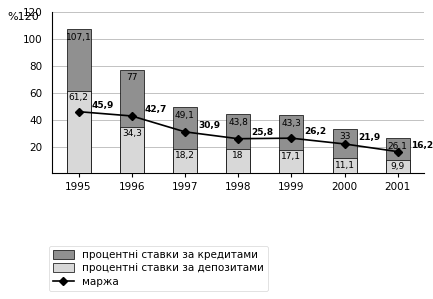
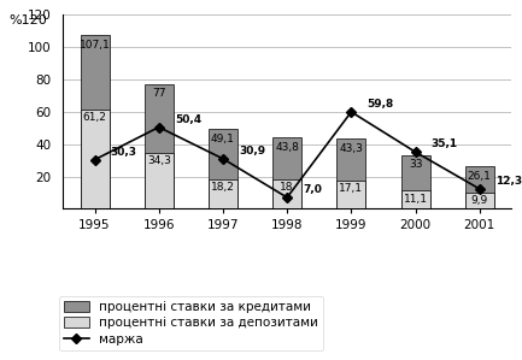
маржа/1995: 45,9 -> 30,3
маржа/1996: 42,7 -> 50,4
маржа/1998: 25,8 -> 7,0
маржа/1999: 26,2 -> 59,8
маржа/2000: 21,9 -> 35,1
маржа/2001: 16,2 -> 12,3
